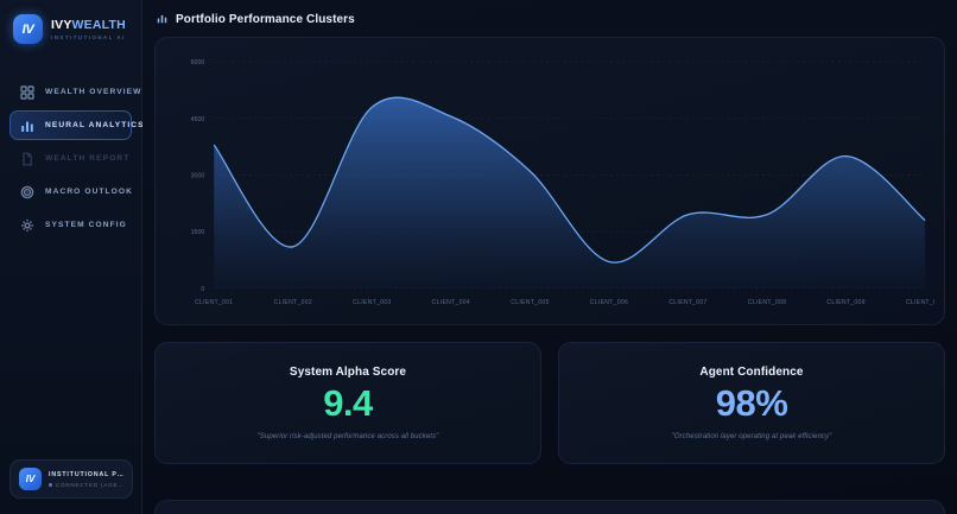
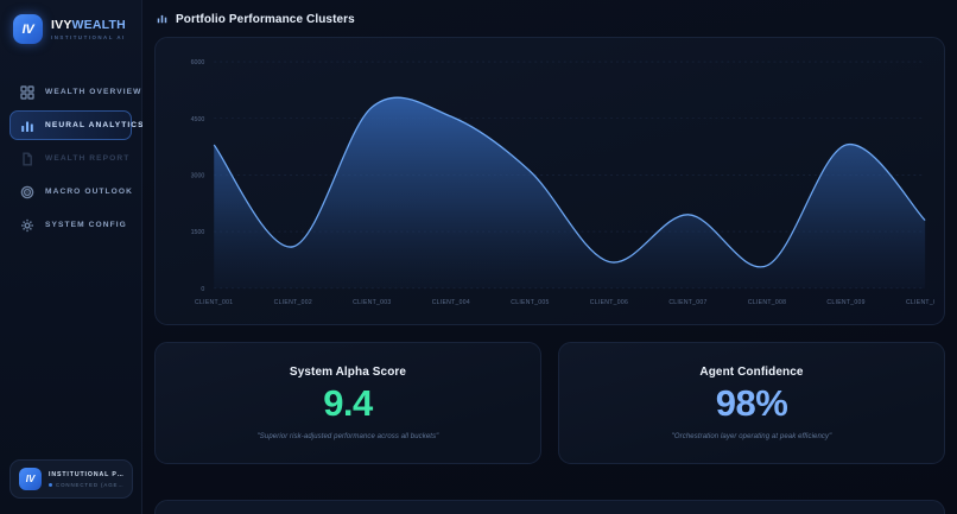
CLIENT_008: 2000 -> 600
CLIENT_009: 3500 -> 3800
